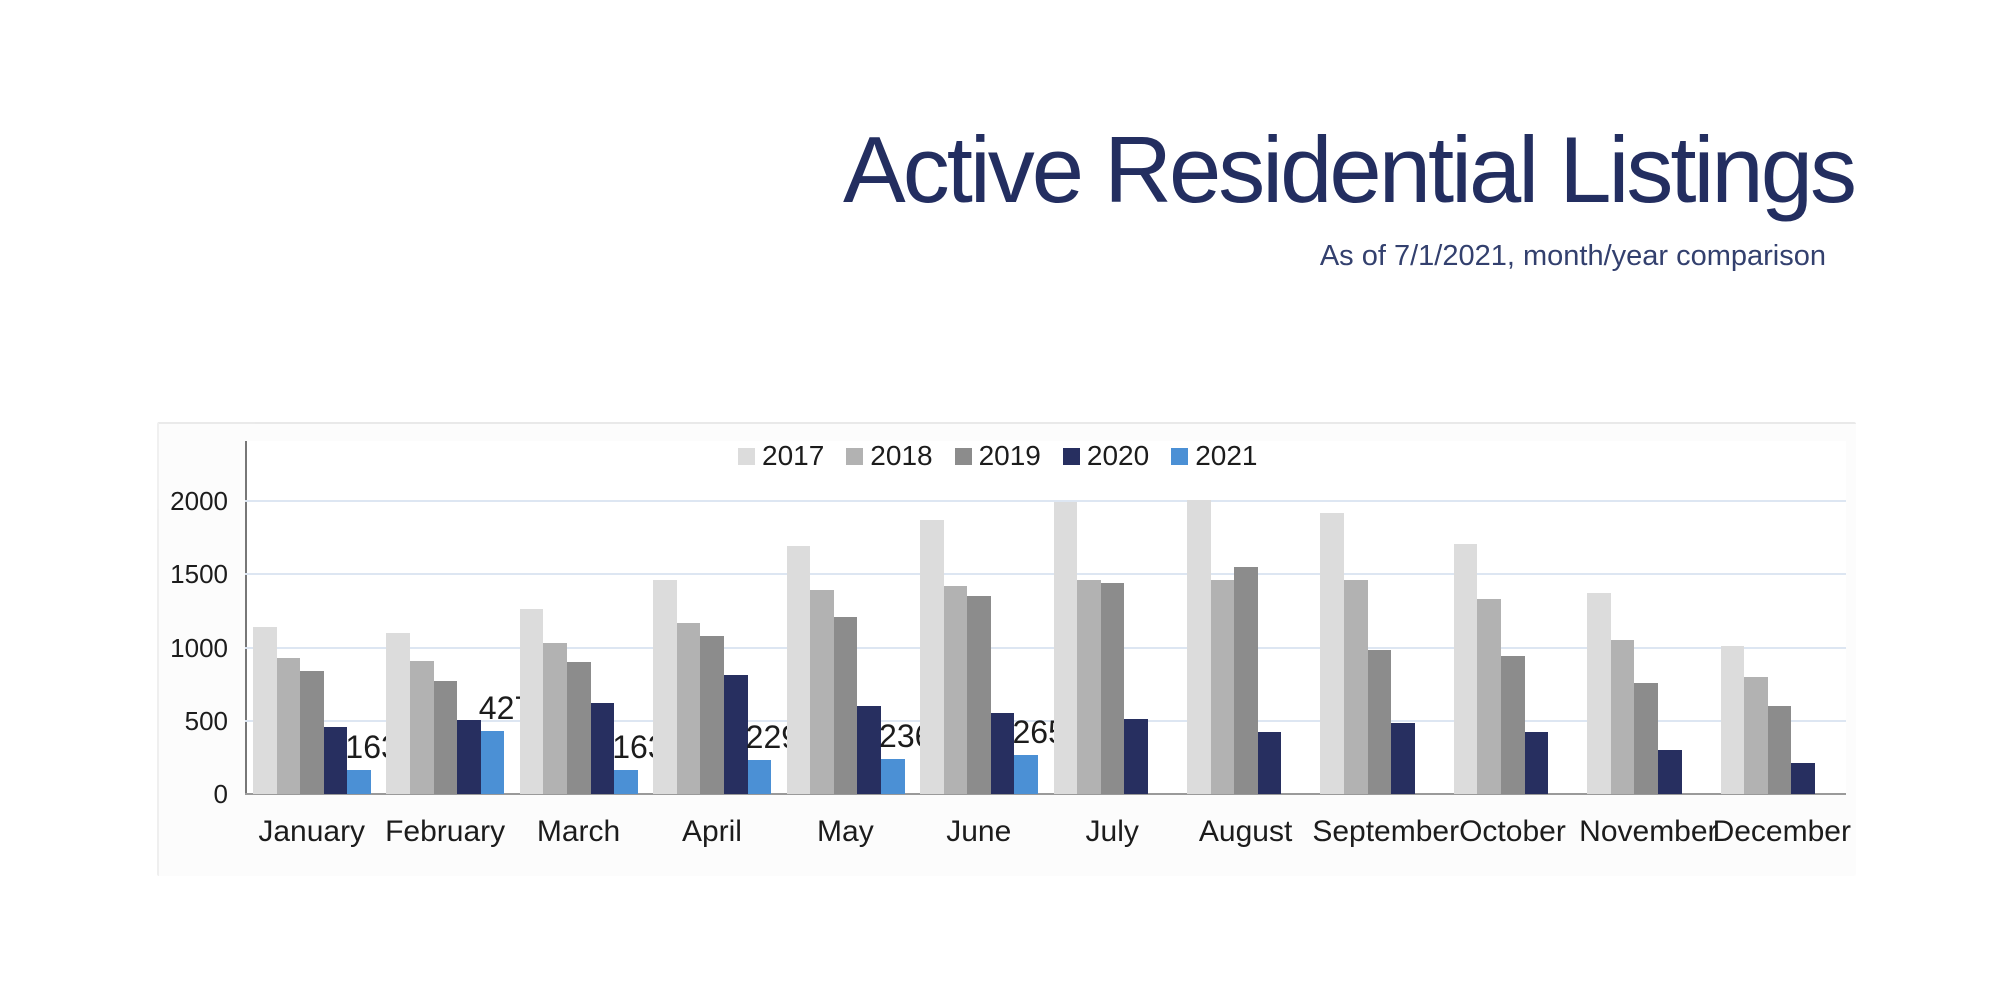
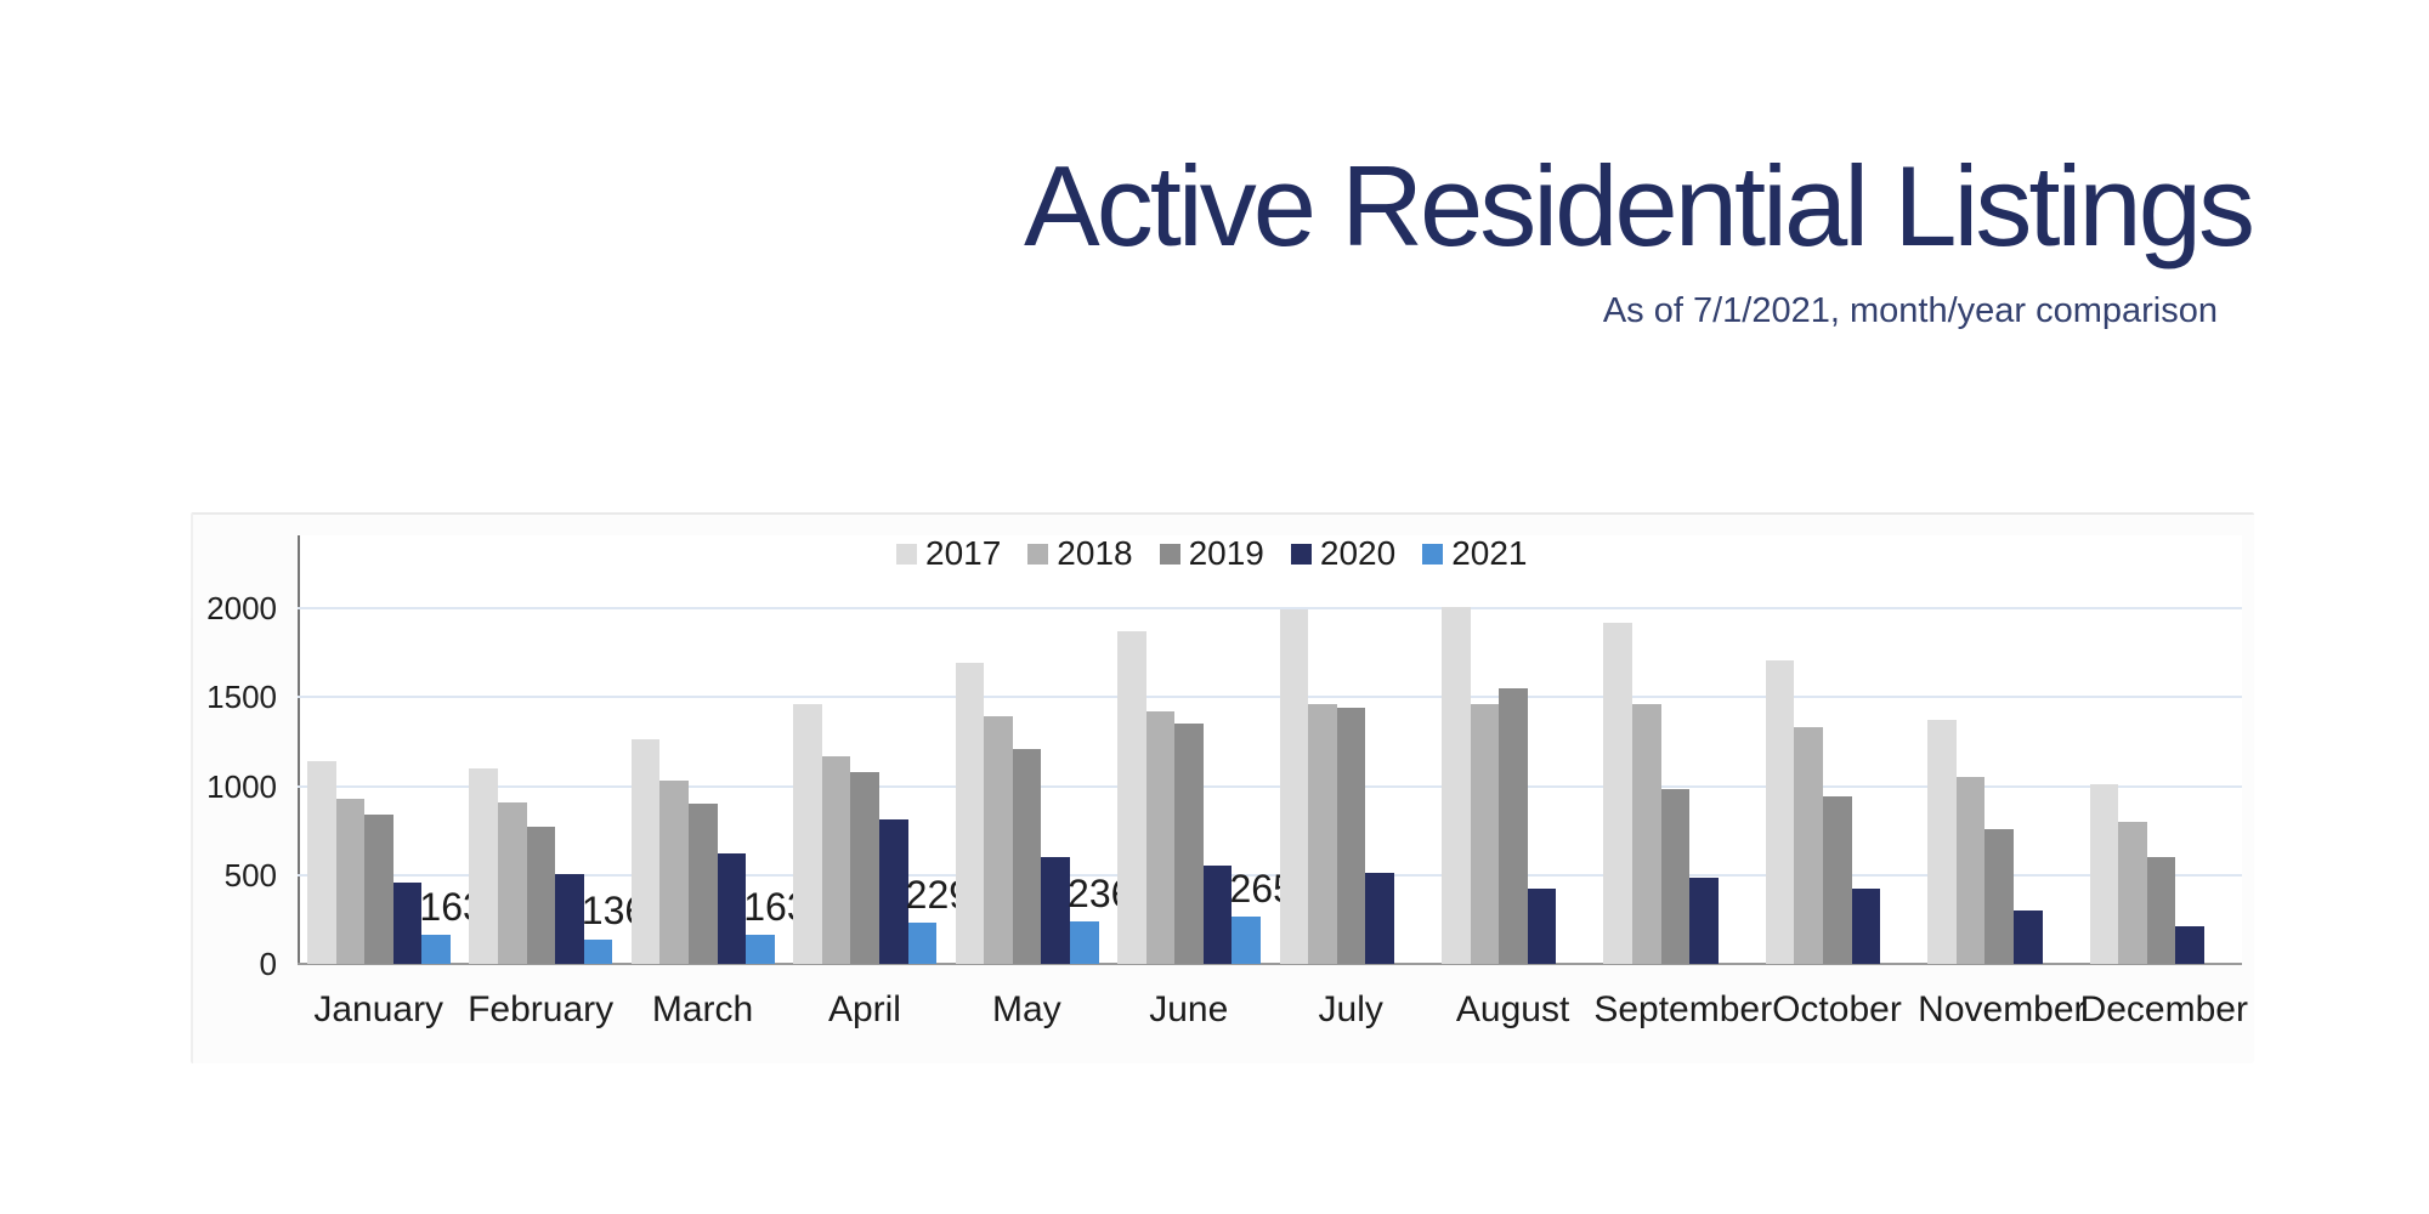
2021/February: 427 -> 136
